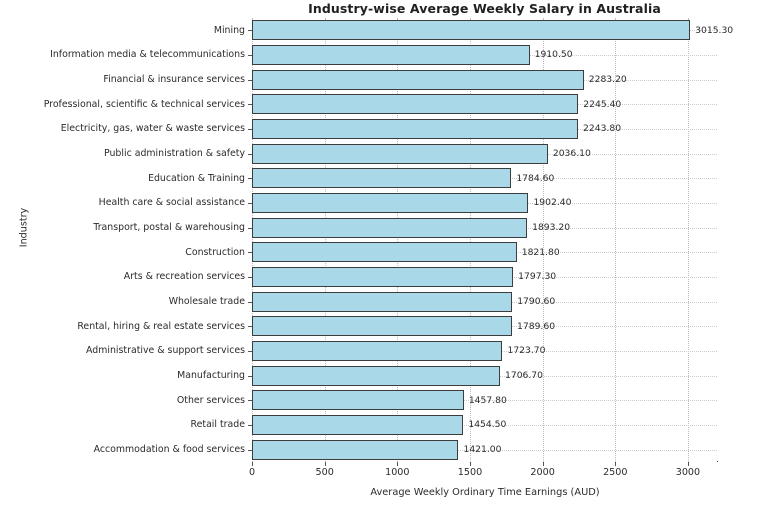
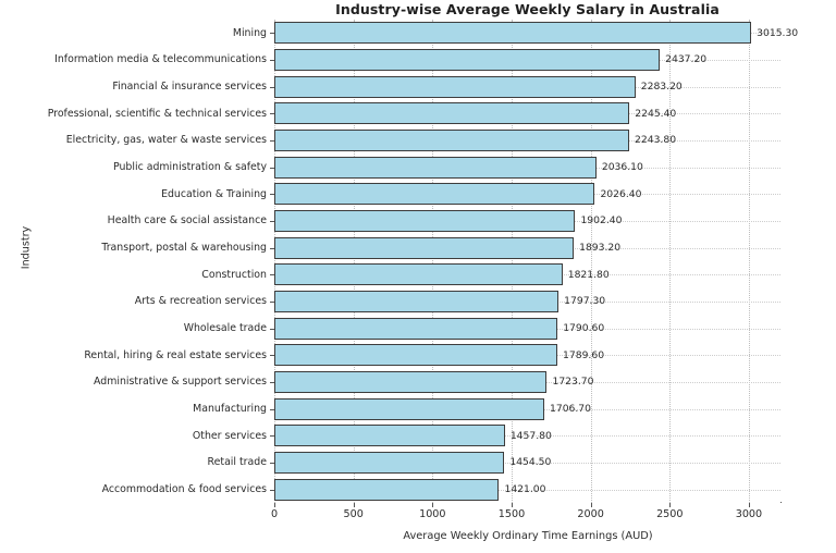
Information media & telecommunications: 1910.50 -> 2437.20
Education & Training: 1784.60 -> 2026.40
